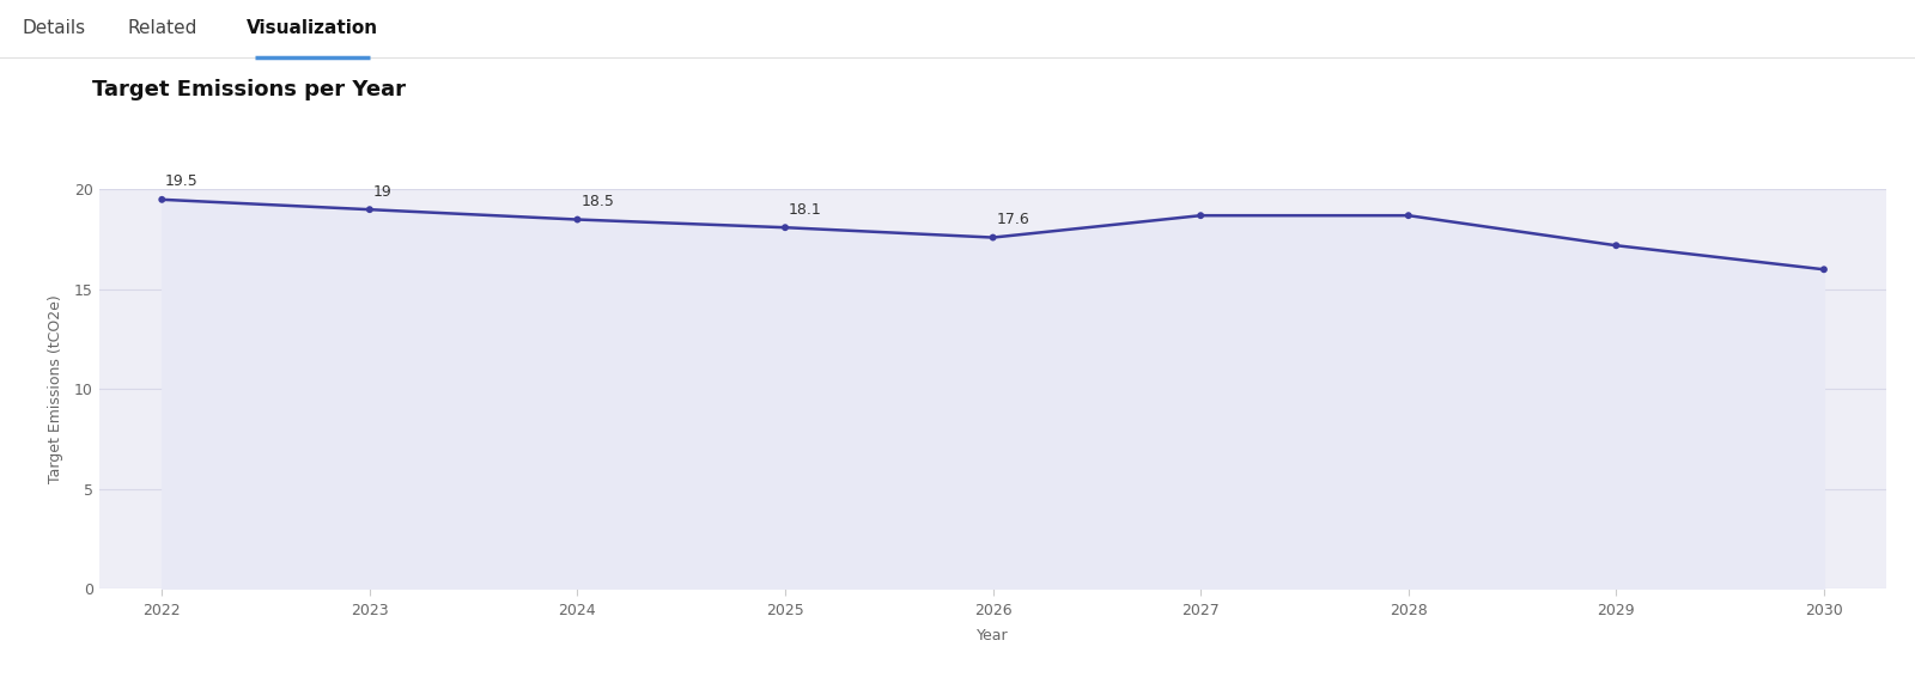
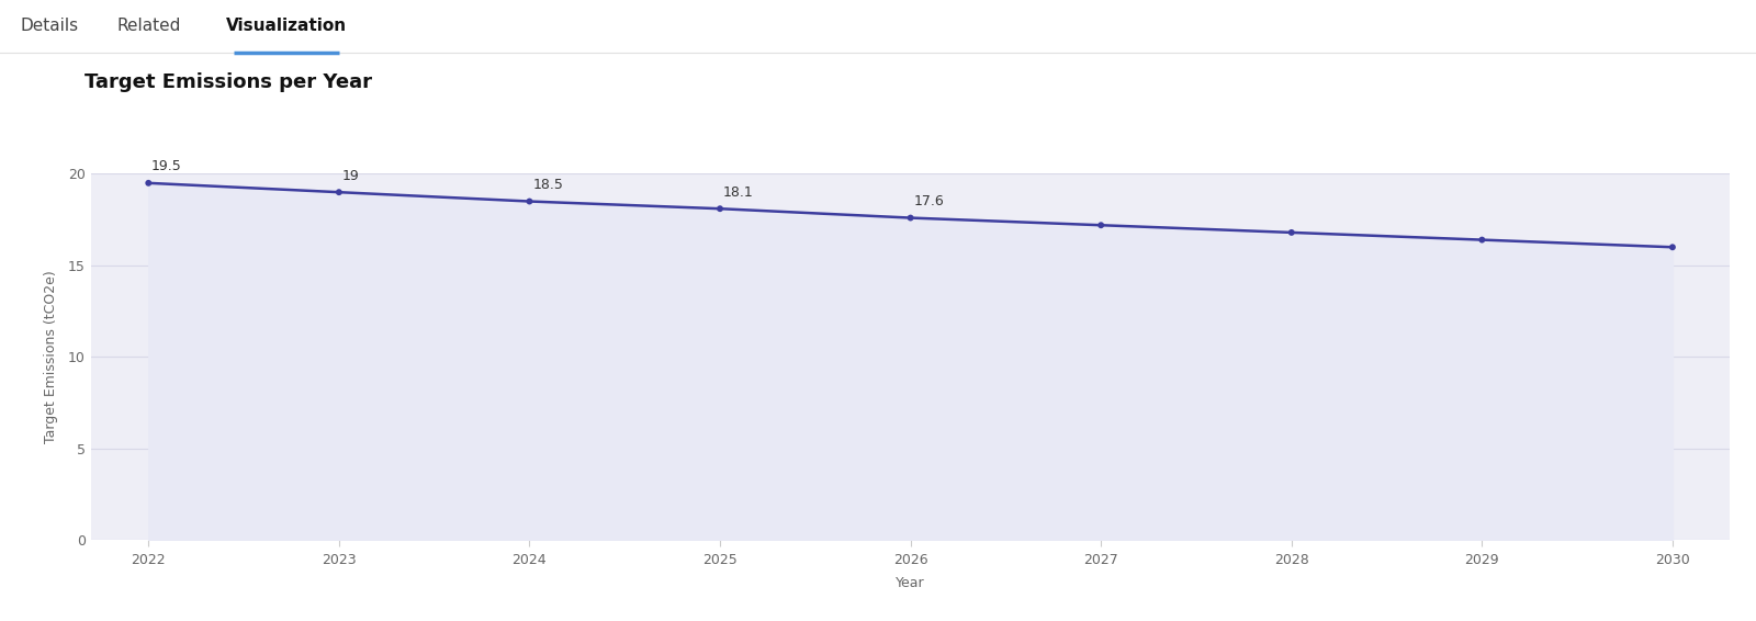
2027: 18.7 -> 17.2
2028: 18.7 -> 16.8
2029: 17.2 -> 16.4
